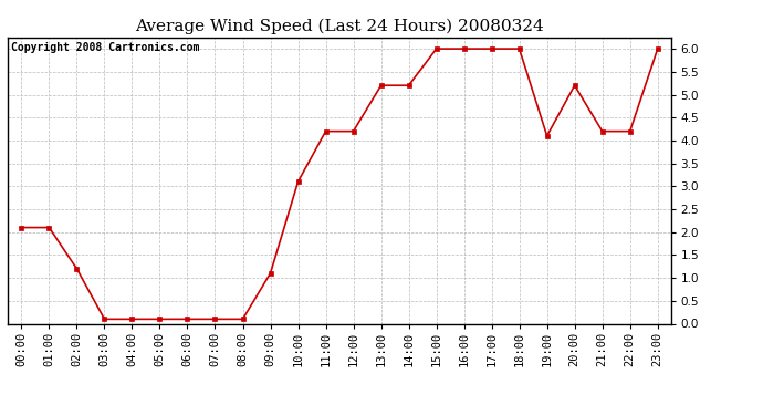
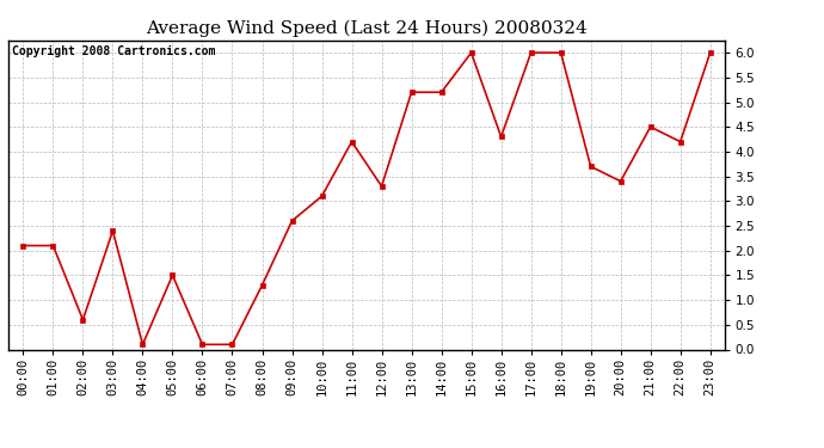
02:00: 1.2 -> 0.6
03:00: 0.1 -> 2.4
05:00: 0.1 -> 1.5
08:00: 0.1 -> 1.3
09:00: 1.1 -> 2.6
12:00: 4.2 -> 3.3
16:00: 6.0 -> 4.3
19:00: 4.1 -> 3.7
20:00: 5.2 -> 3.4
21:00: 4.2 -> 4.5
